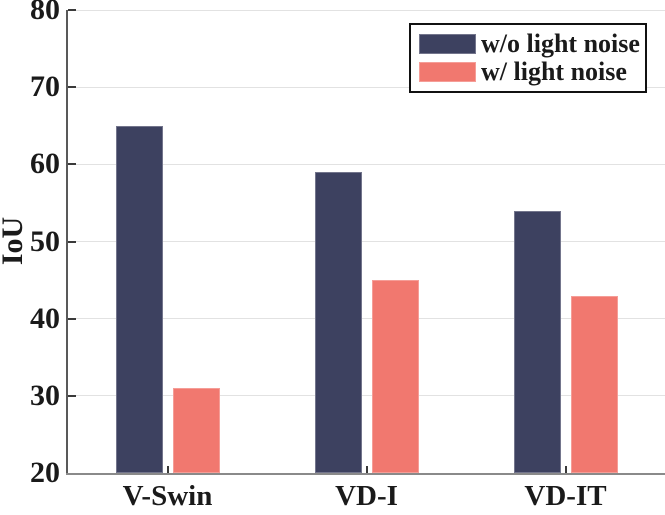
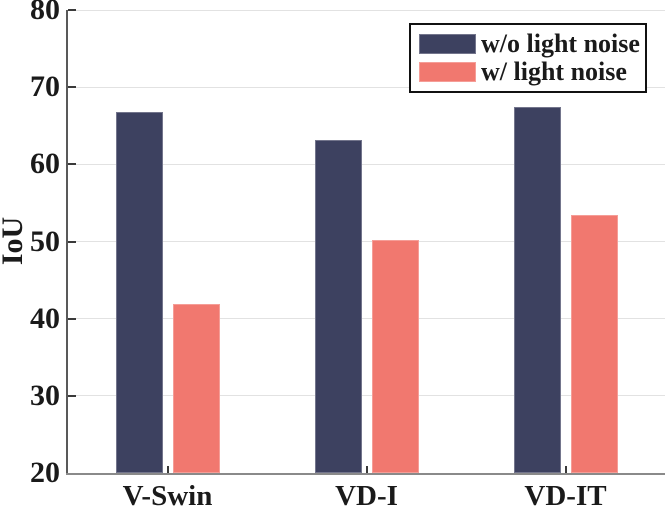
w/o light noise/V-Swin: 65 -> 67
w/ light noise/V-Swin: 31 -> 42
w/o light noise/VD-I: 59 -> 63
w/ light noise/VD-I: 45 -> 50
w/o light noise/VD-IT: 54 -> 67
w/ light noise/VD-IT: 43 -> 54
